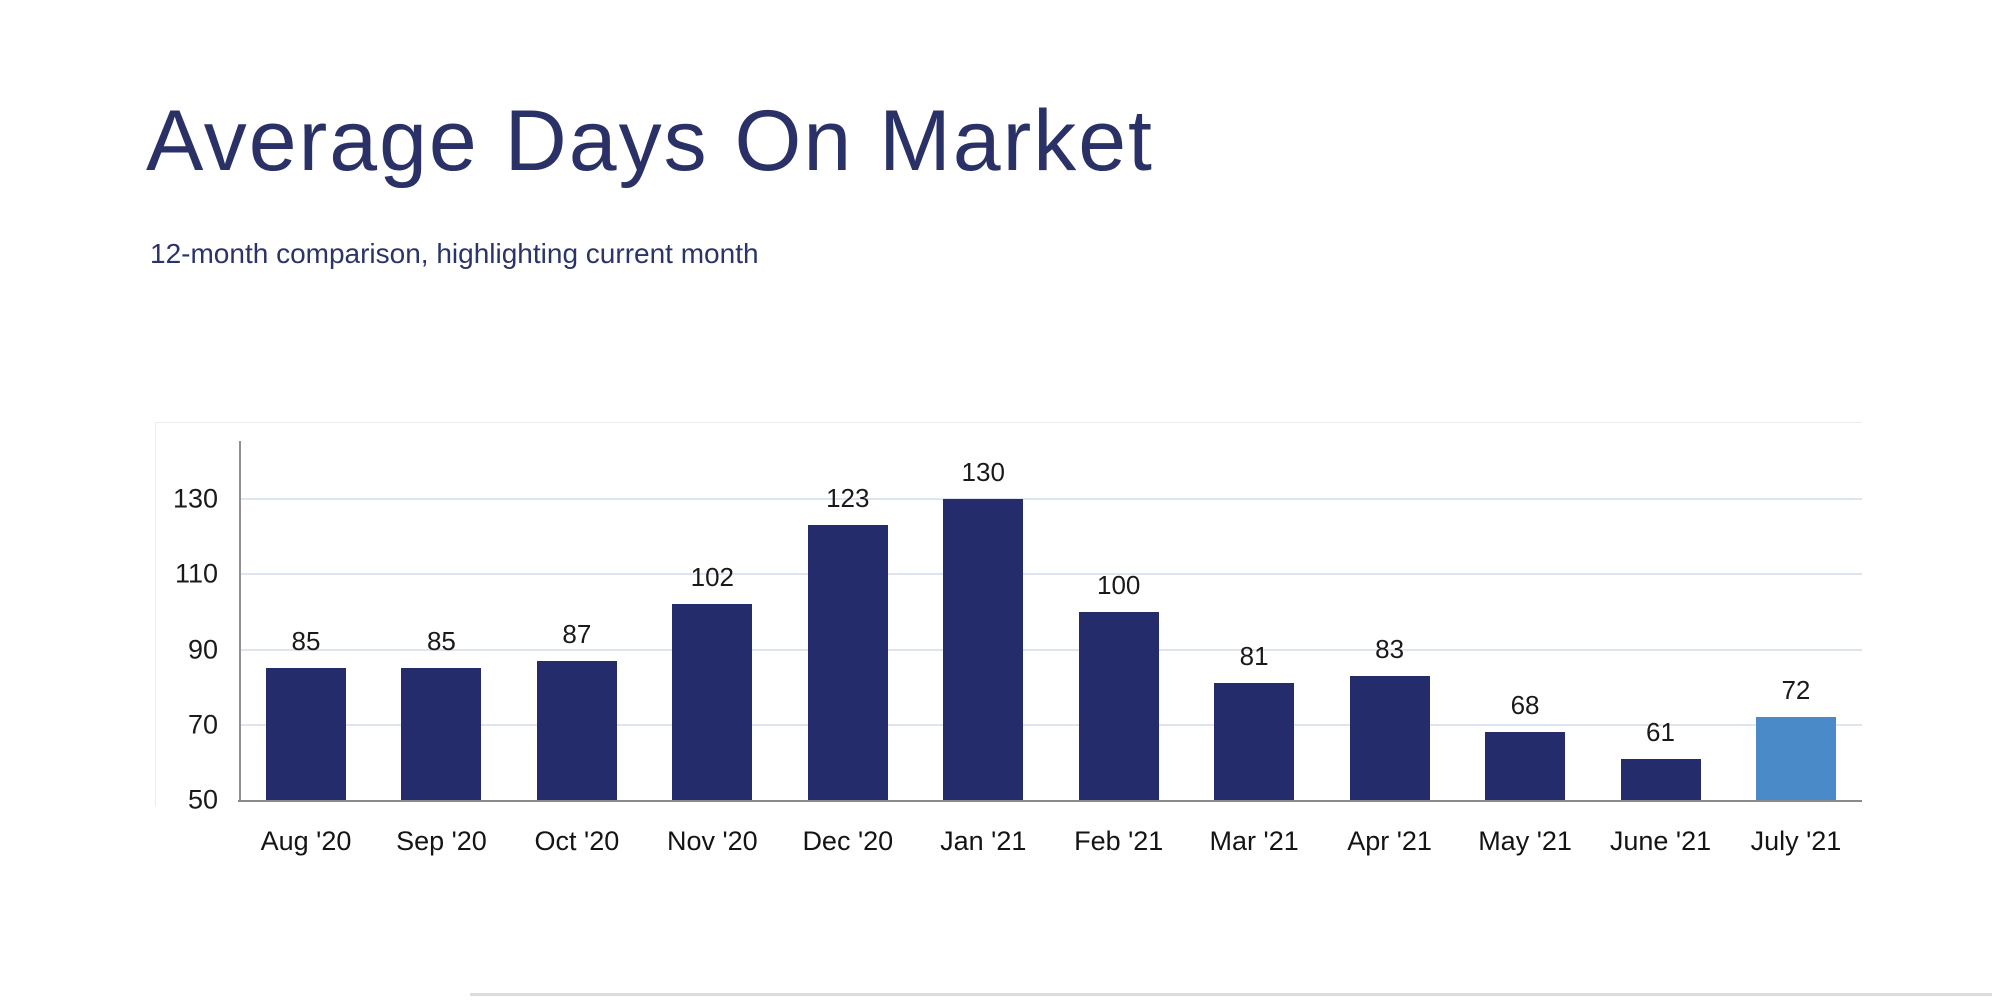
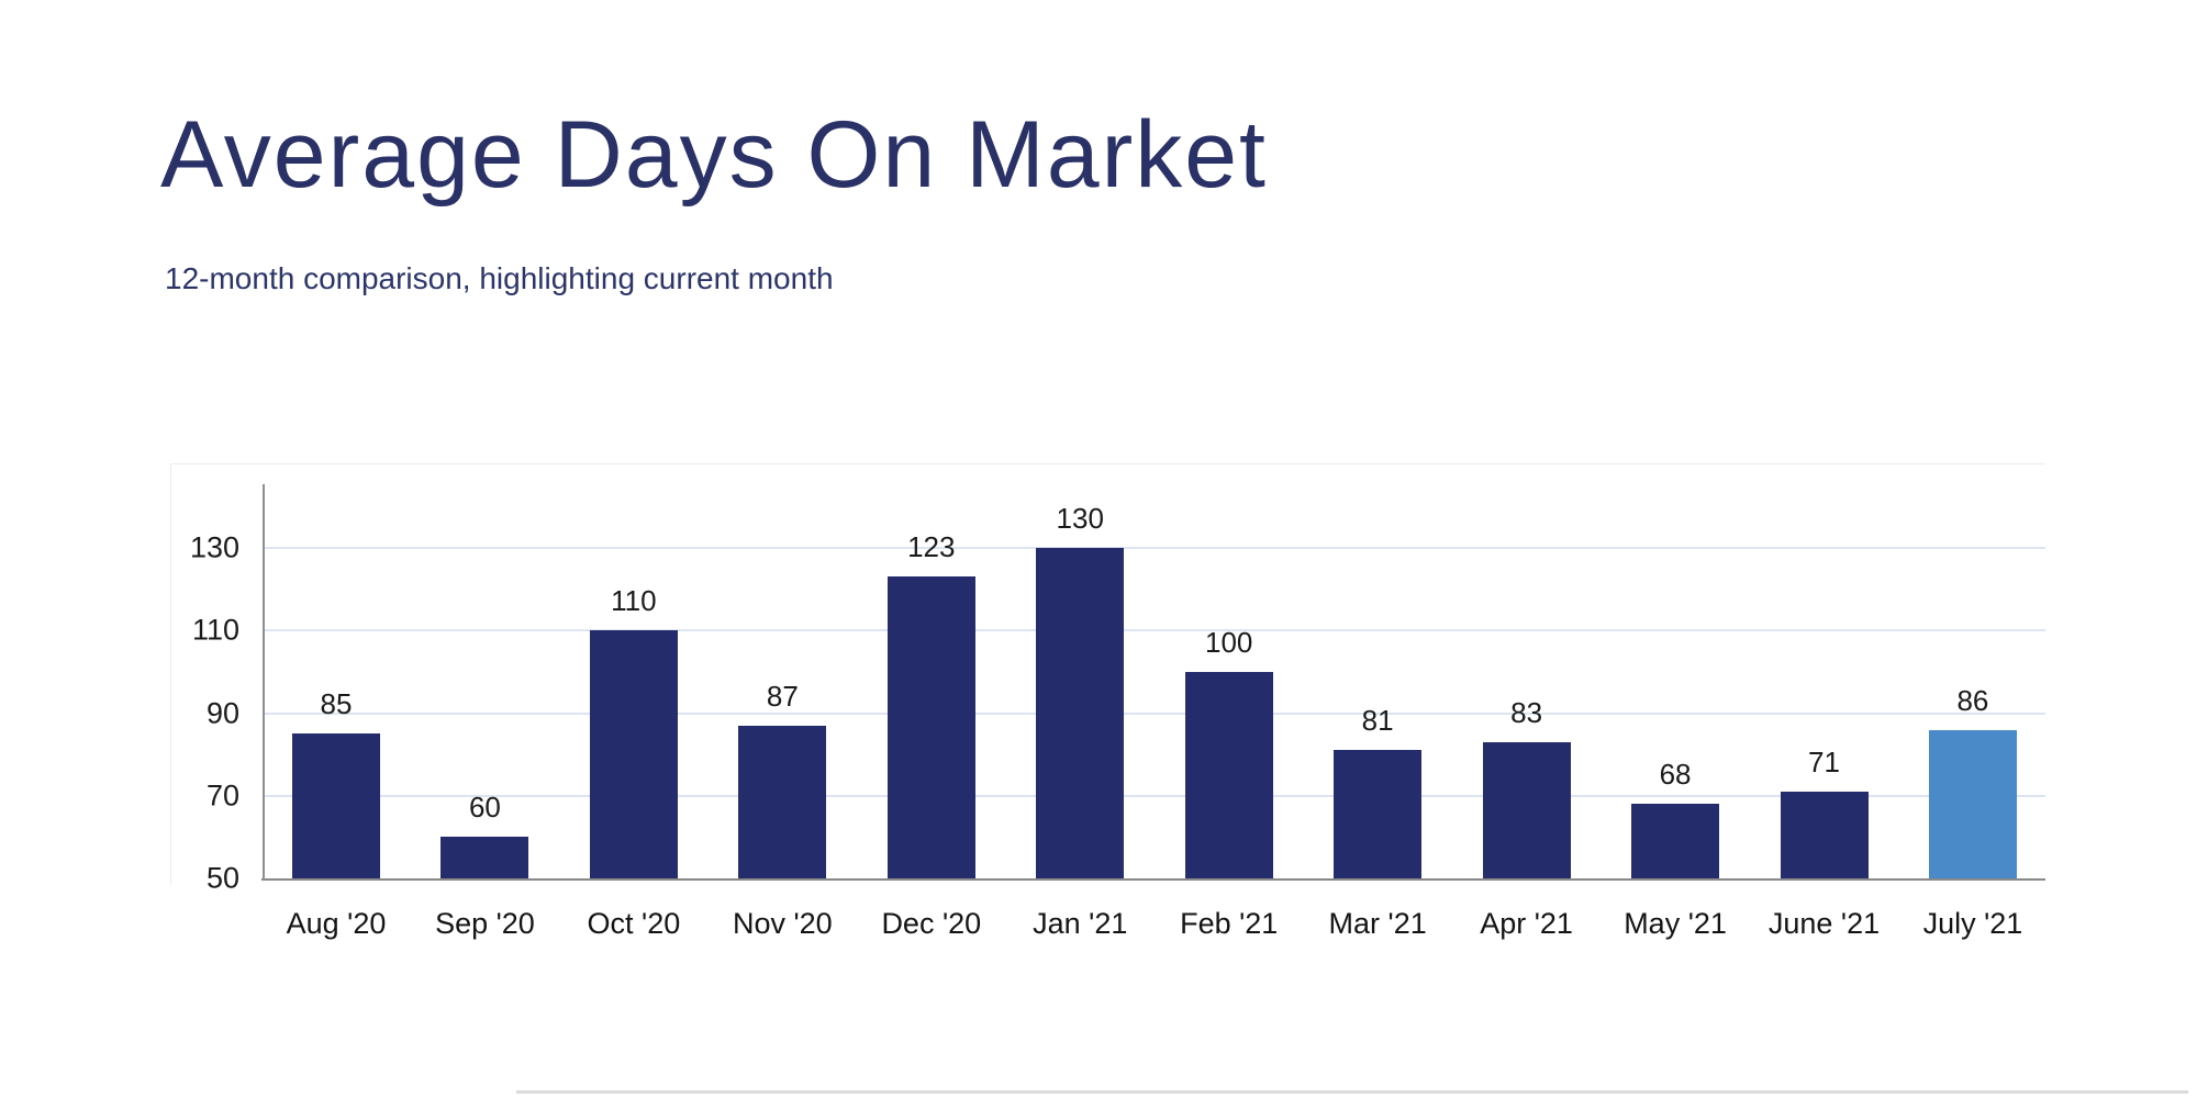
Sep '20: 85 -> 60
Oct '20: 87 -> 110
Nov '20: 102 -> 87
June '21: 61 -> 71
July '21: 72 -> 86
